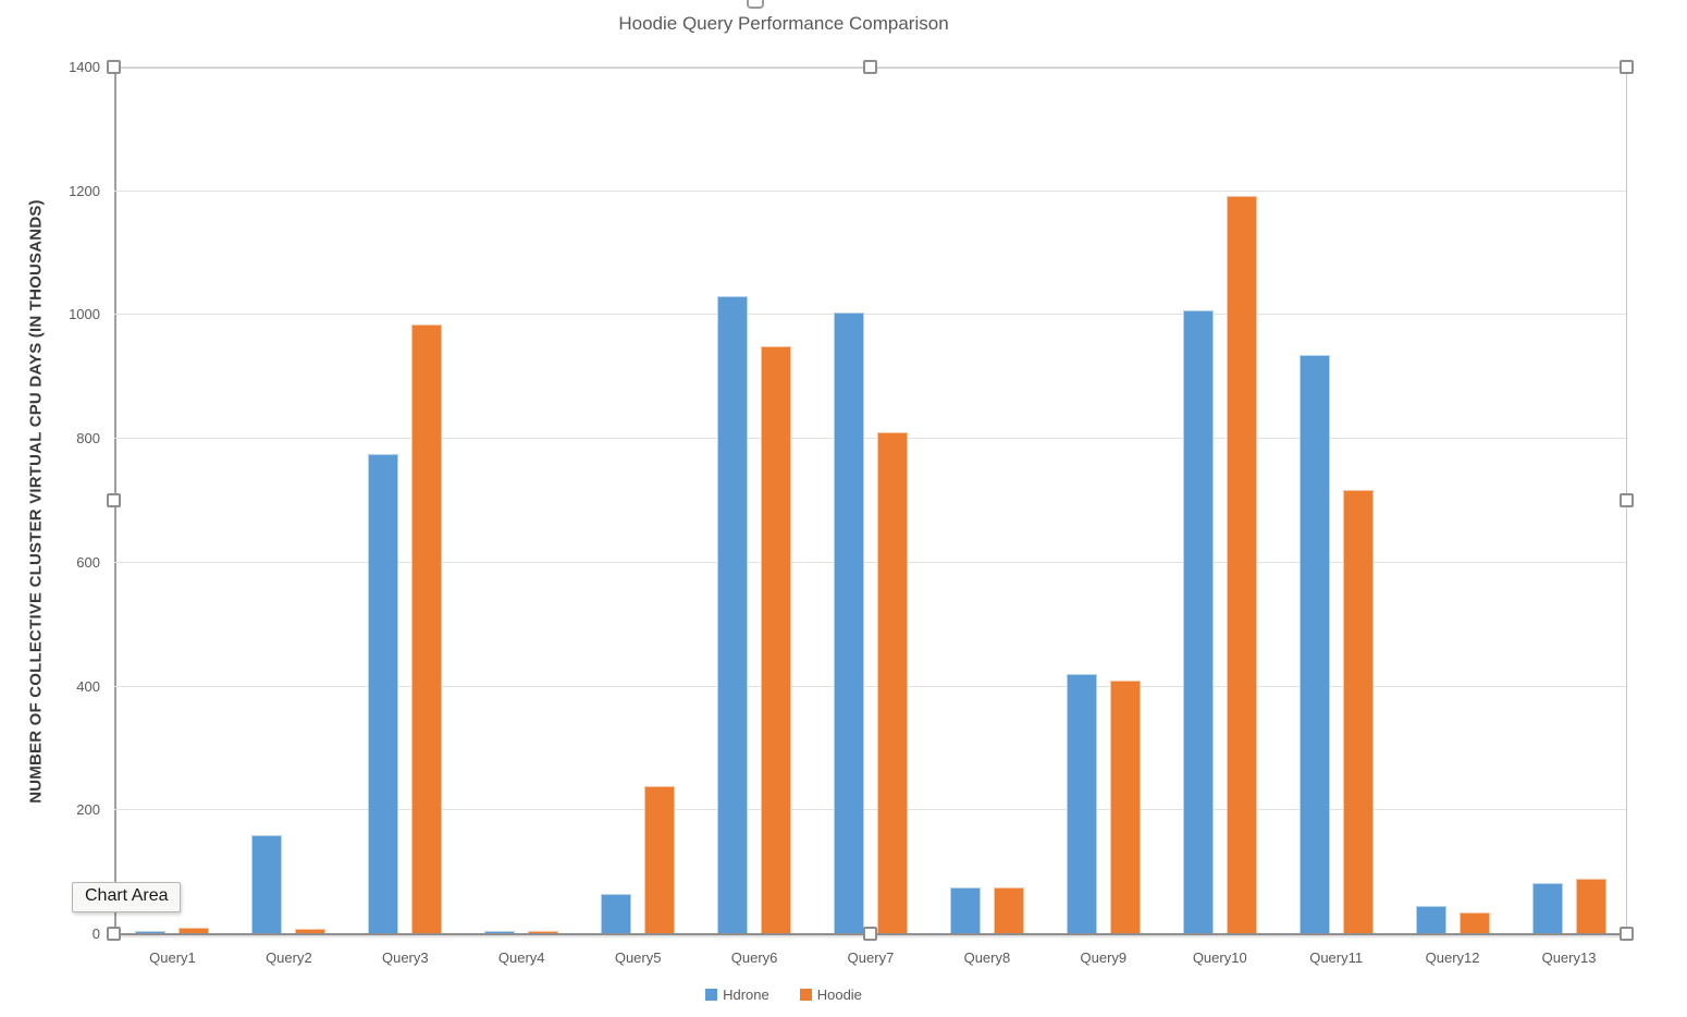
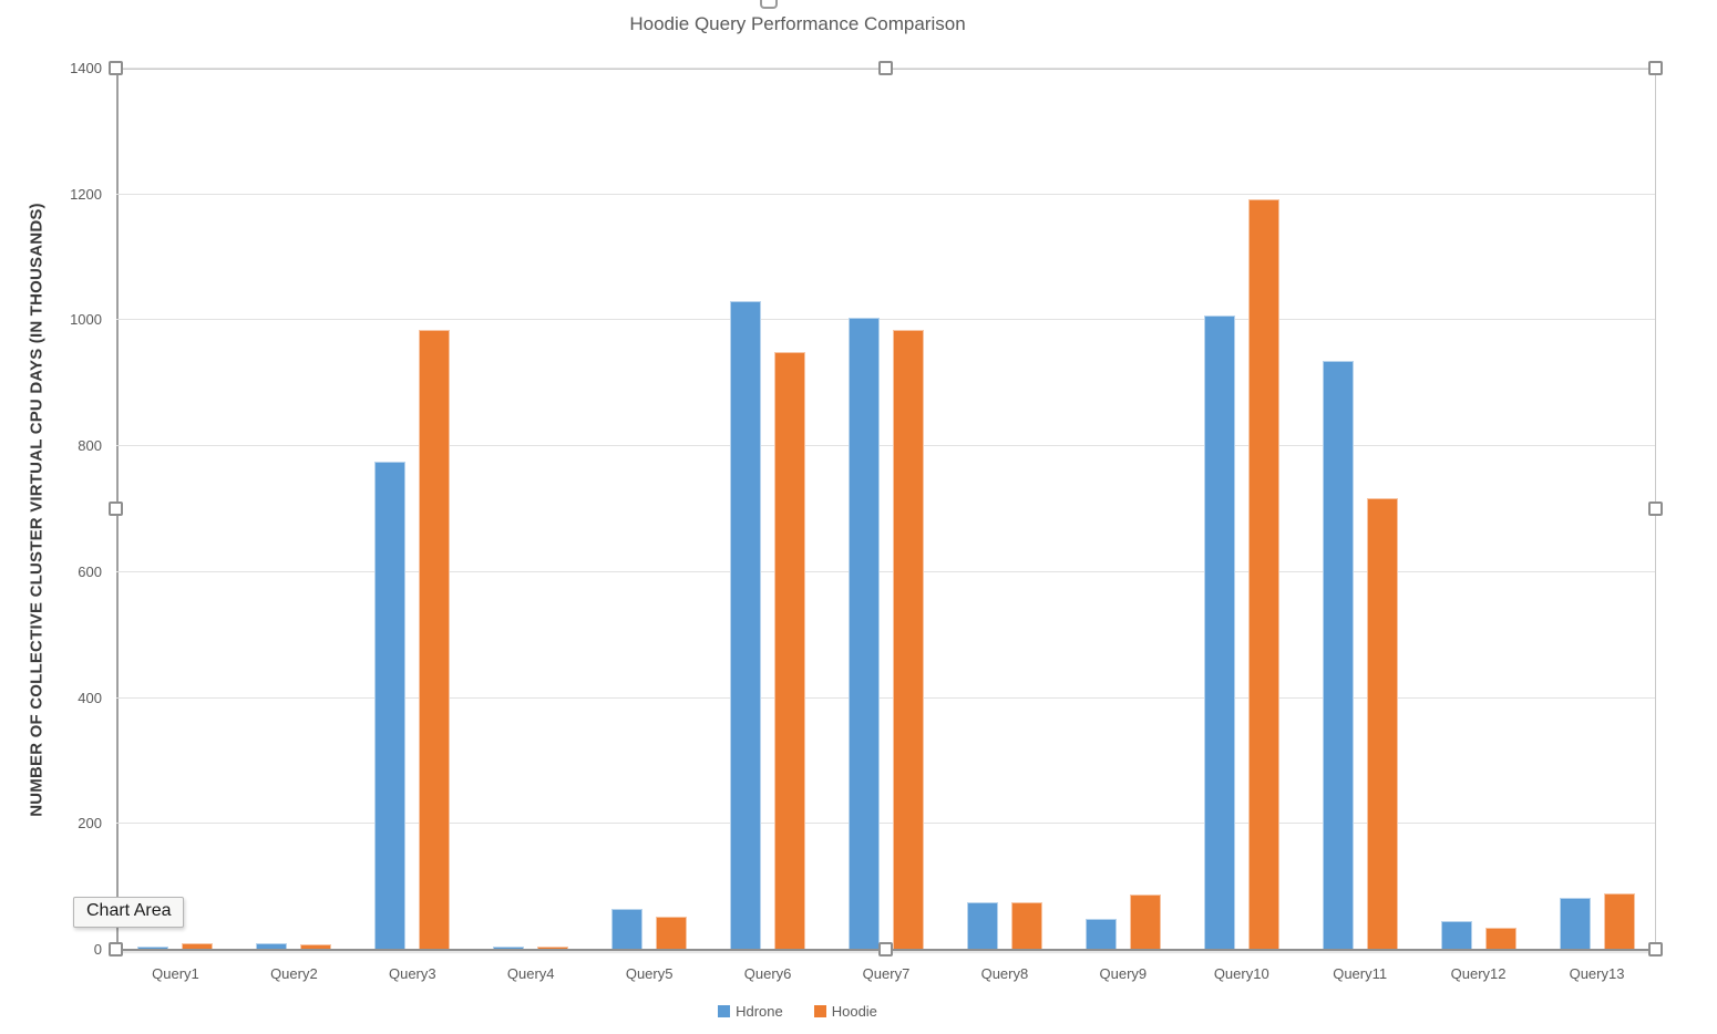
Hdrone/Query2: 160 -> 10
Hoodie/Query5: 240 -> 50
Hoodie/Query7: 810 -> 980
Hdrone/Query9: 420 -> 50
Hoodie/Query9: 410 -> 90
